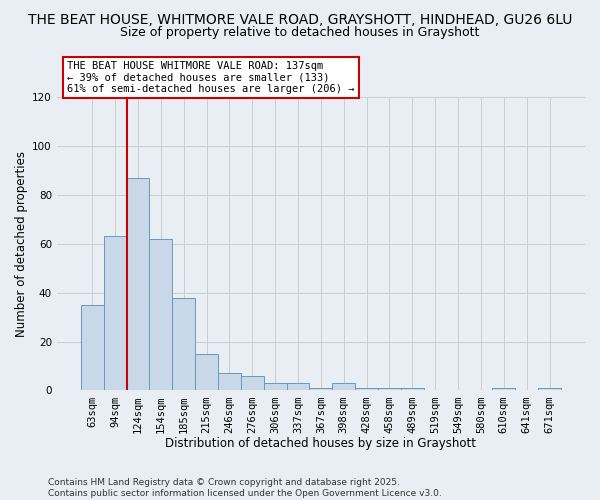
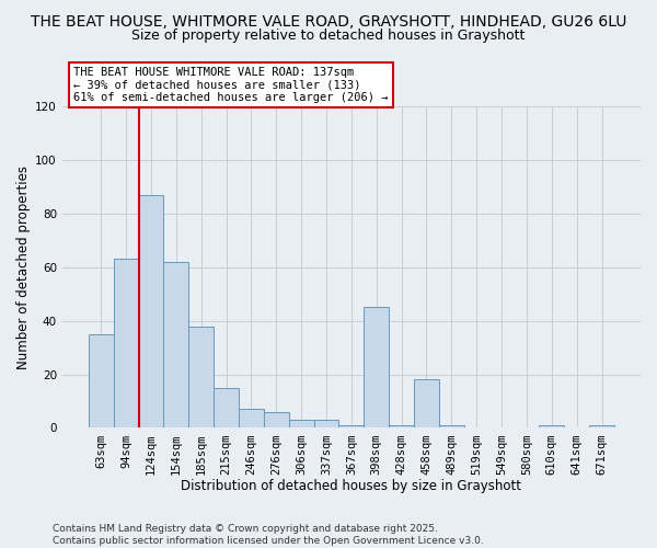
398sqm: 3 -> 45
458sqm: 1 -> 18
